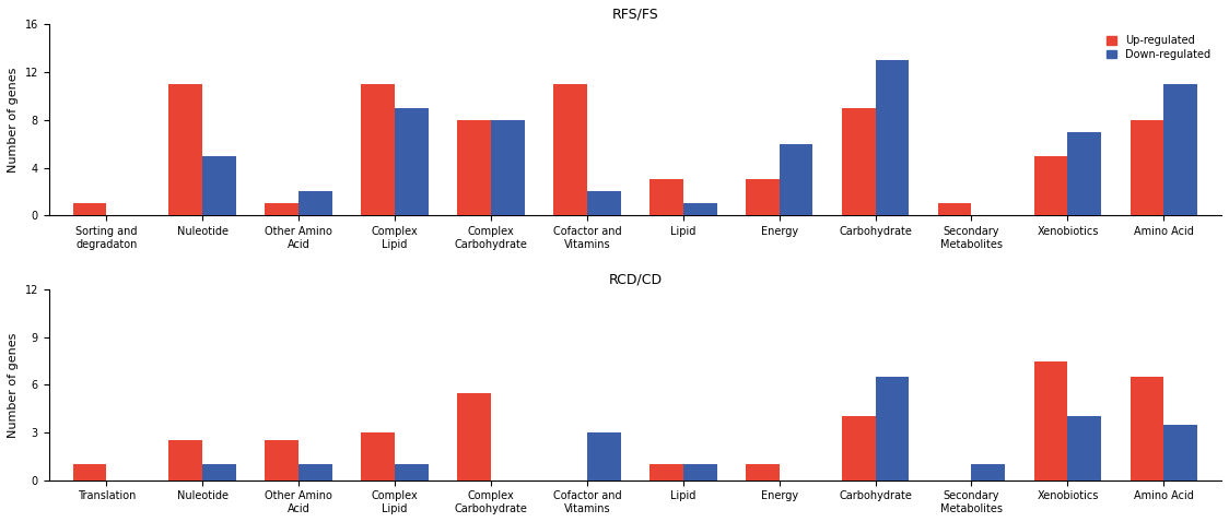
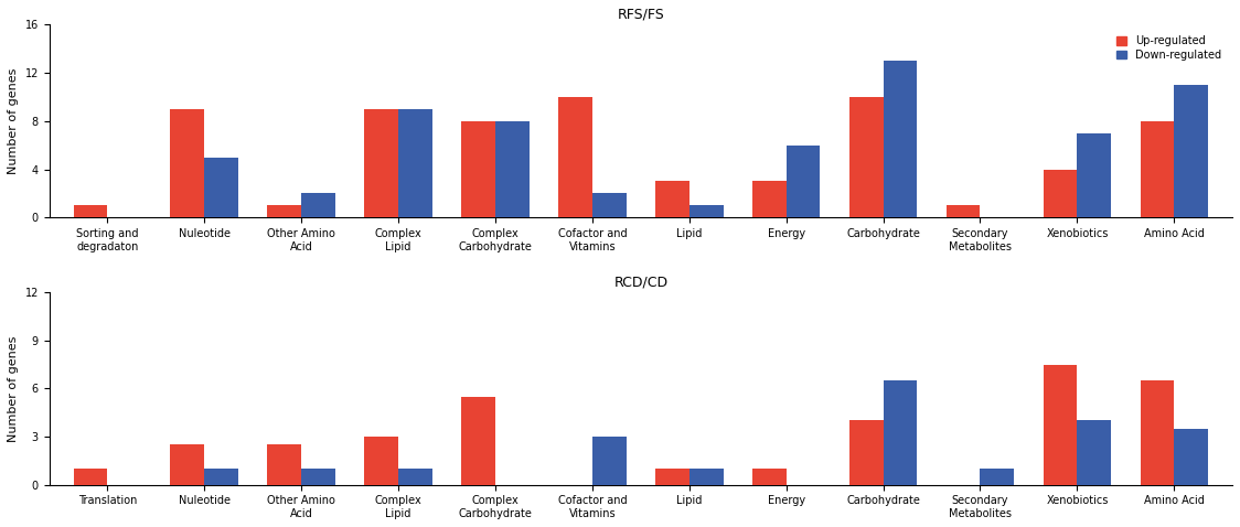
RFS/FS/Up-regulated/Nuleotide: 11 -> 9
RFS/FS/Up-regulated/Complex Lipid: 11 -> 9
RFS/FS/Up-regulated/Cofactor and Vitamins: 11 -> 10
RFS/FS/Up-regulated/Carbohydrate: 9 -> 10
RFS/FS/Up-regulated/Xenobiotics: 5 -> 4
